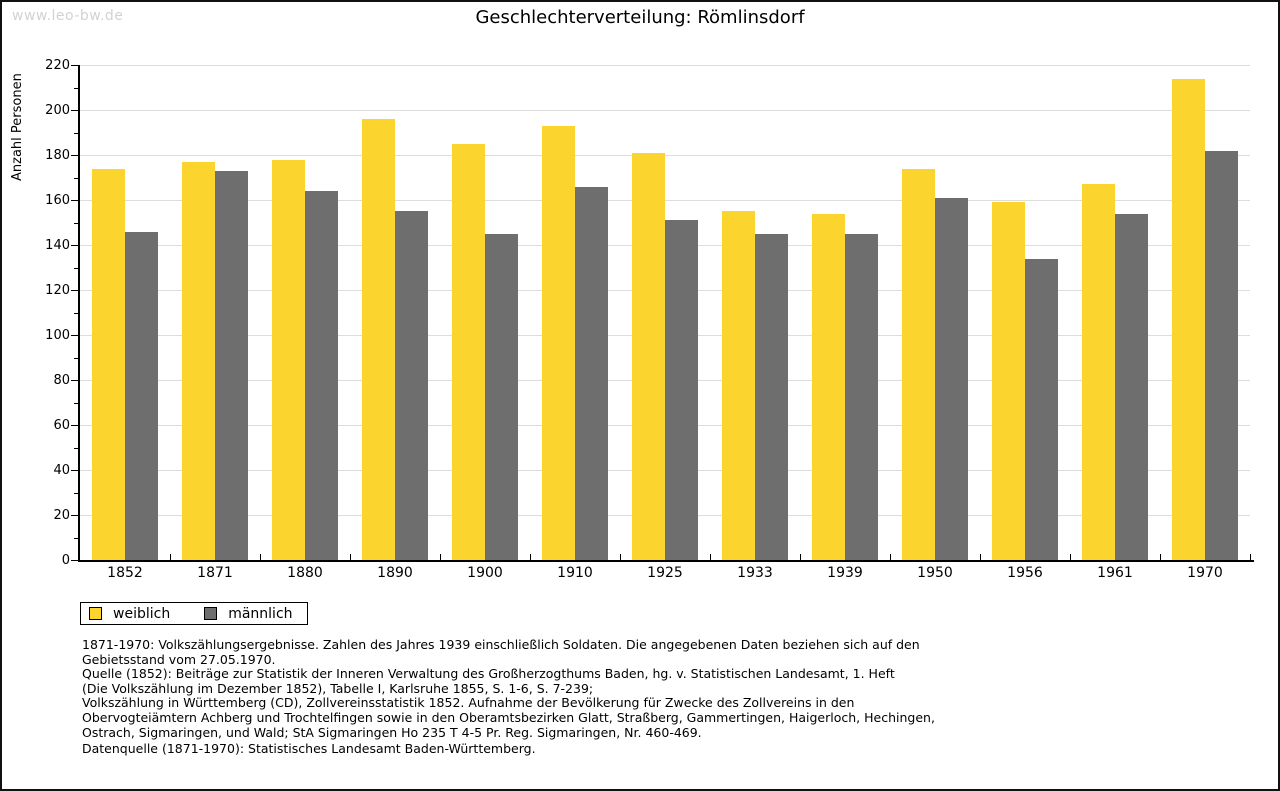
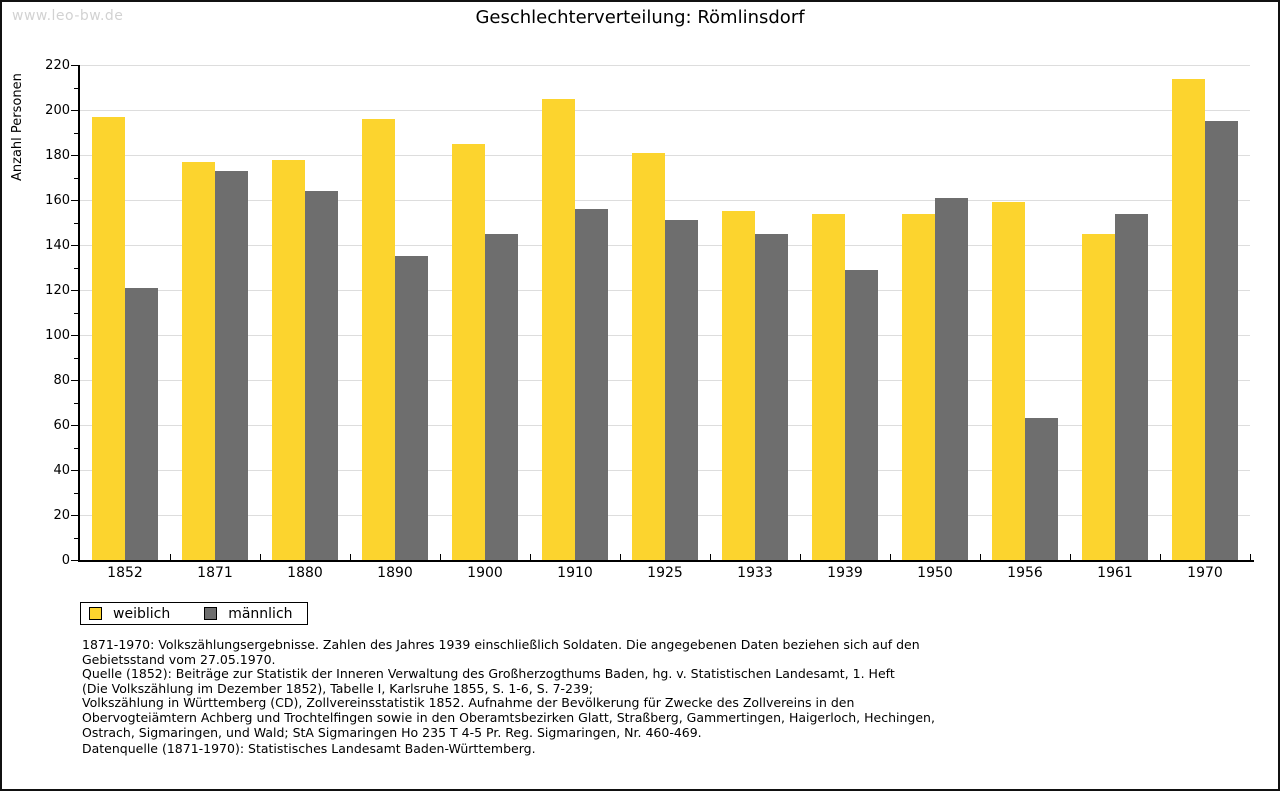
weiblich/1852: 174 -> 197
männlich/1852: 146 -> 121
männlich/1890: 155 -> 135
weiblich/1910: 193 -> 205
männlich/1910: 166 -> 156
männlich/1939: 145 -> 129
weiblich/1950: 174 -> 154
männlich/1956: 134 -> 63
weiblich/1961: 167 -> 145
männlich/1970: 182 -> 195
